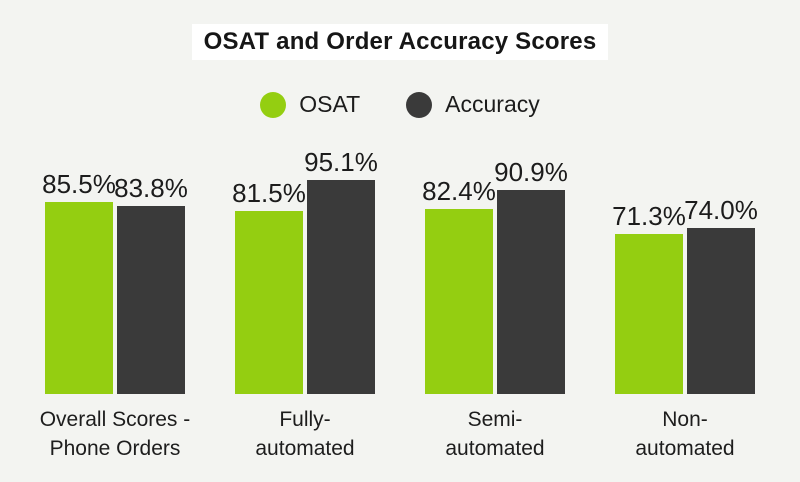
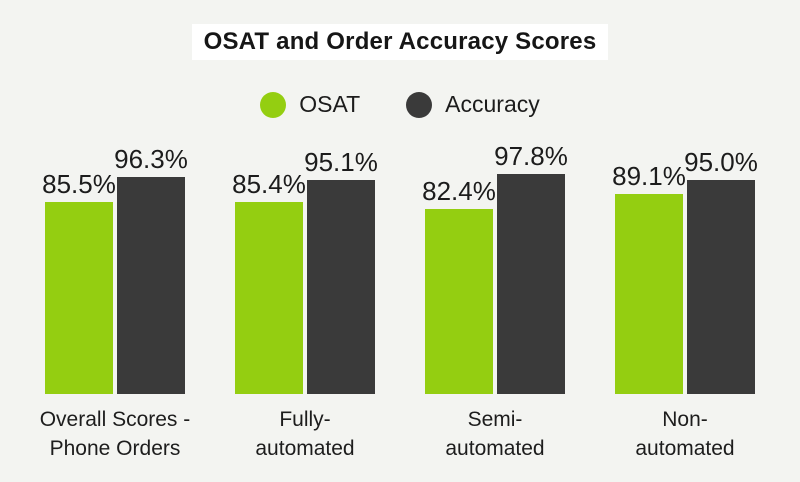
Accuracy/Overall Scores - Phone Orders: 83.8% -> 96.3%
OSAT/Fully-automated: 81.5% -> 85.4%
Accuracy/Semi-automated: 90.9% -> 97.8%
OSAT/Non-automated: 71.3% -> 89.1%
Accuracy/Non-automated: 74.0% -> 95.0%
